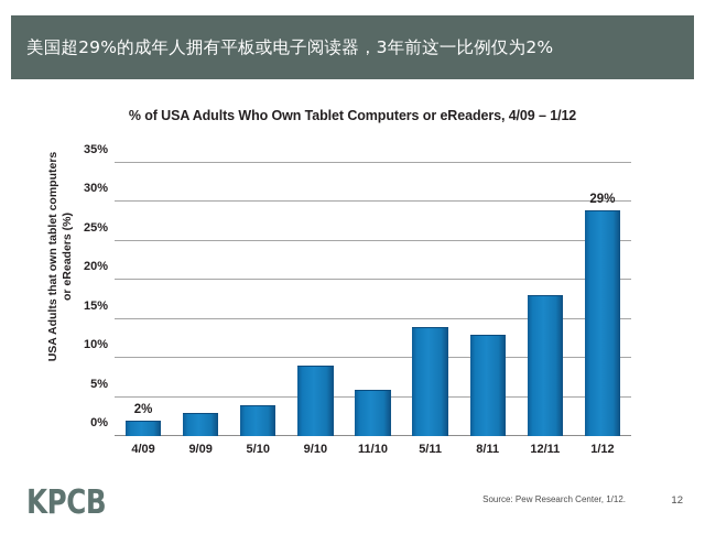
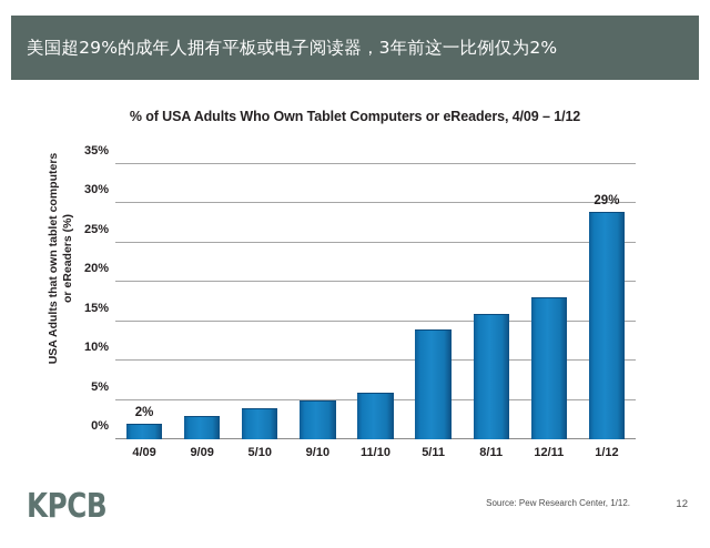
9/10: 9% -> 5%
8/11: 13% -> 16%
